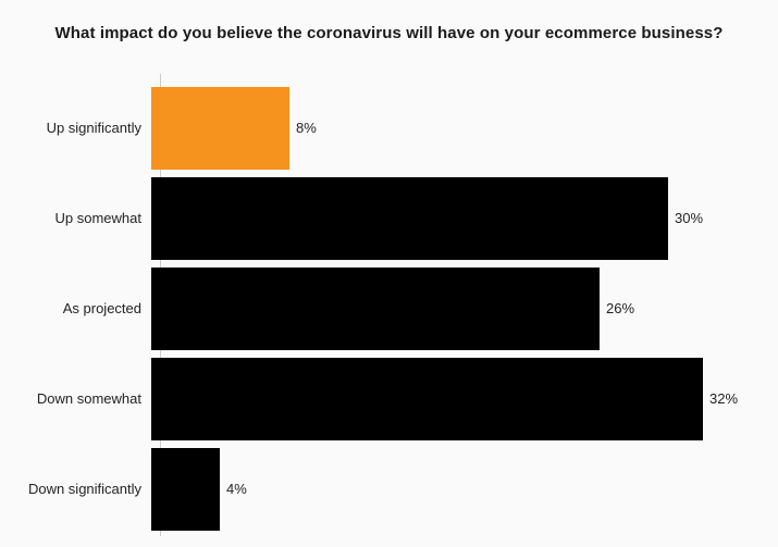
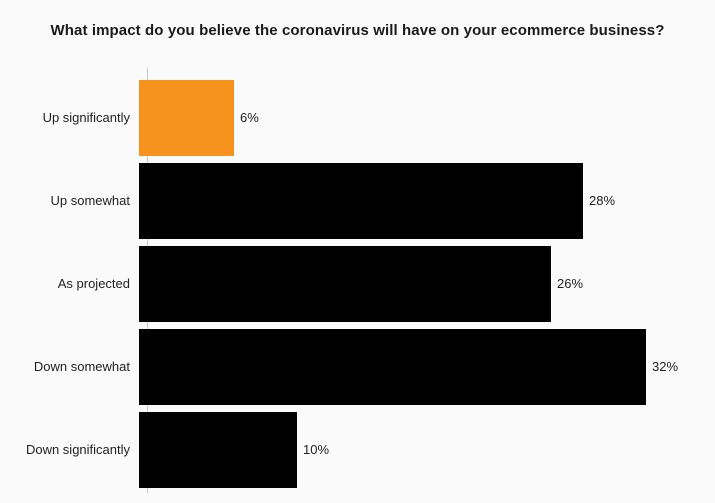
Up significantly: 8% -> 6%
Up somewhat: 30% -> 28%
Down significantly: 4% -> 10%
